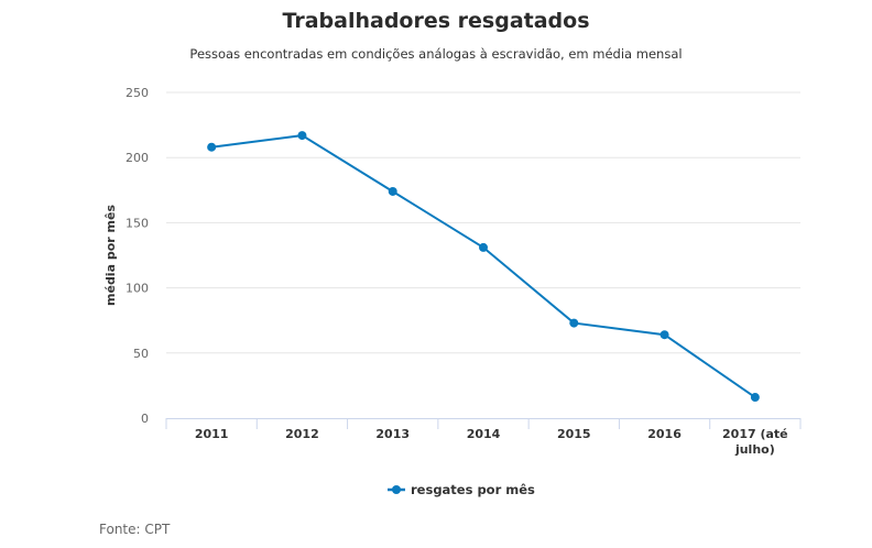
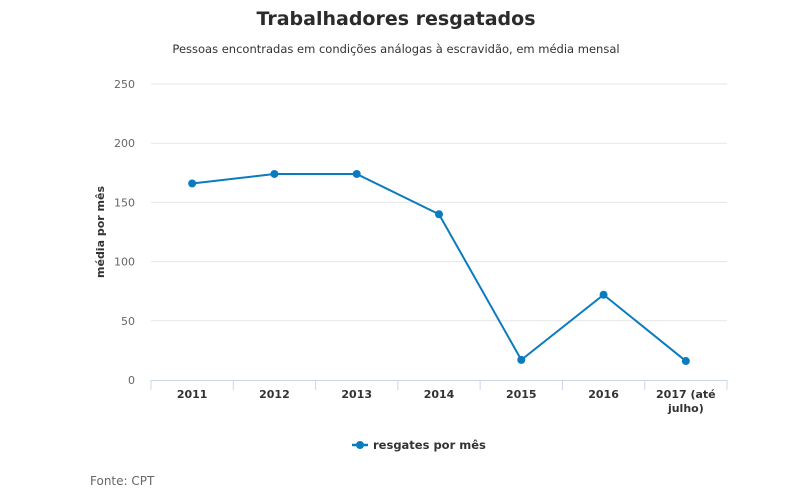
2011: 208 -> 166
2012: 217 -> 174
2014: 131 -> 140
2015: 73 -> 17
2016: 64 -> 72
